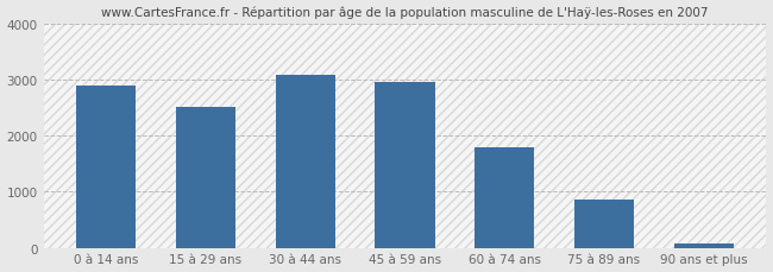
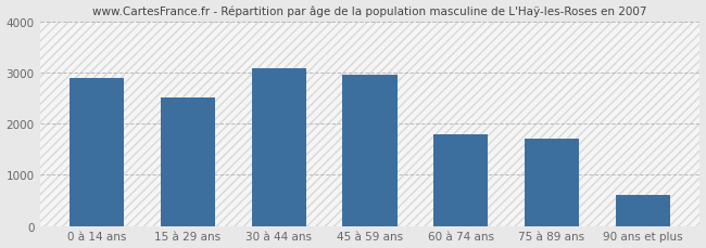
75 à 89 ans: 860 -> 1700
90 ans et plus: 80 -> 600
